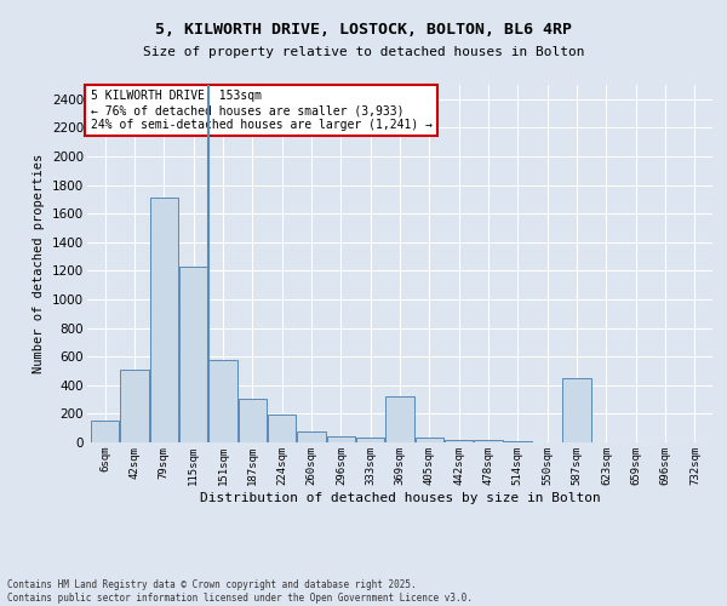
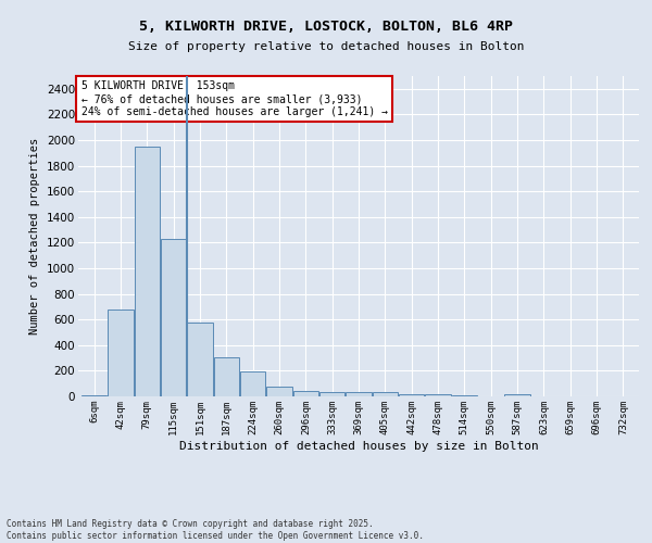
6sqm: 150 -> 10
42sqm: 510 -> 680
79sqm: 1710 -> 1950
369sqm: 320 -> 30
587sqm: 450 -> 20
